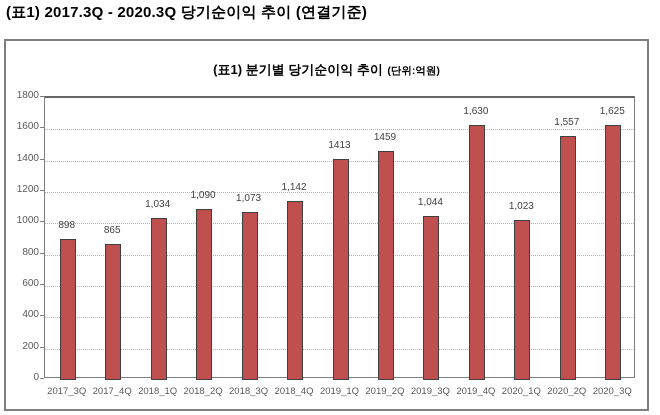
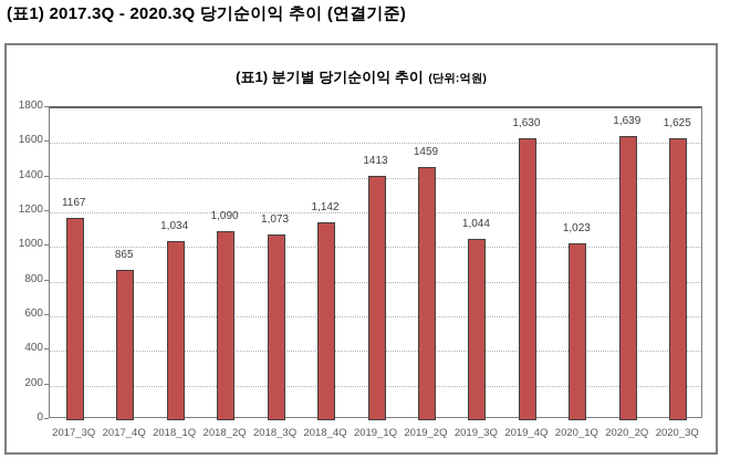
2017_3Q: 898 -> 1167
2020_2Q: 1,557 -> 1,639
